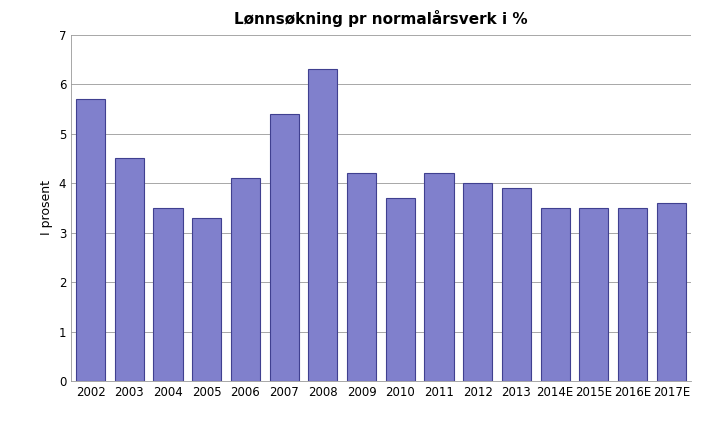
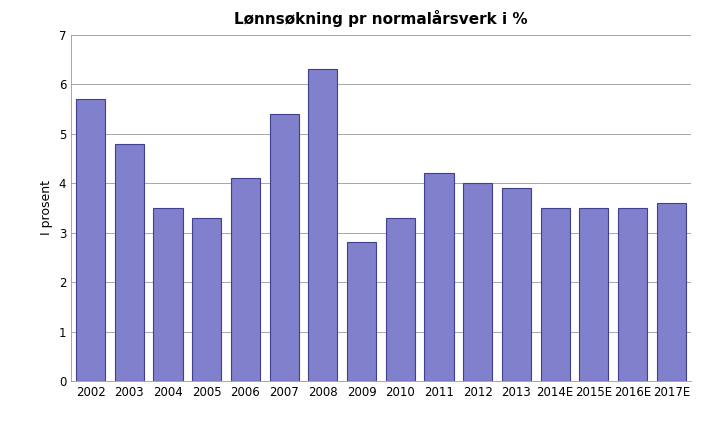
2003: 4.5 -> 4.8
2009: 4.2 -> 2.8
2010: 3.7 -> 3.3
